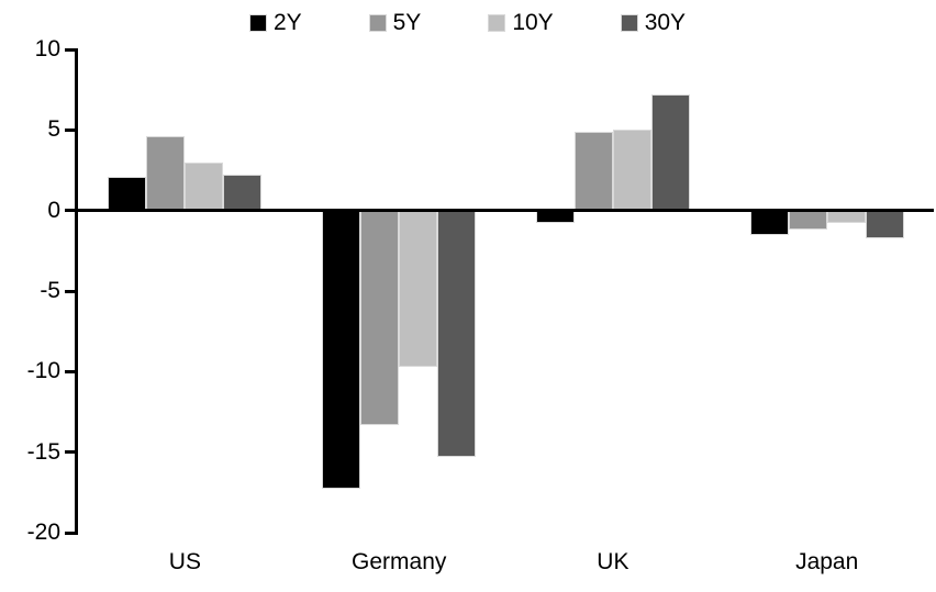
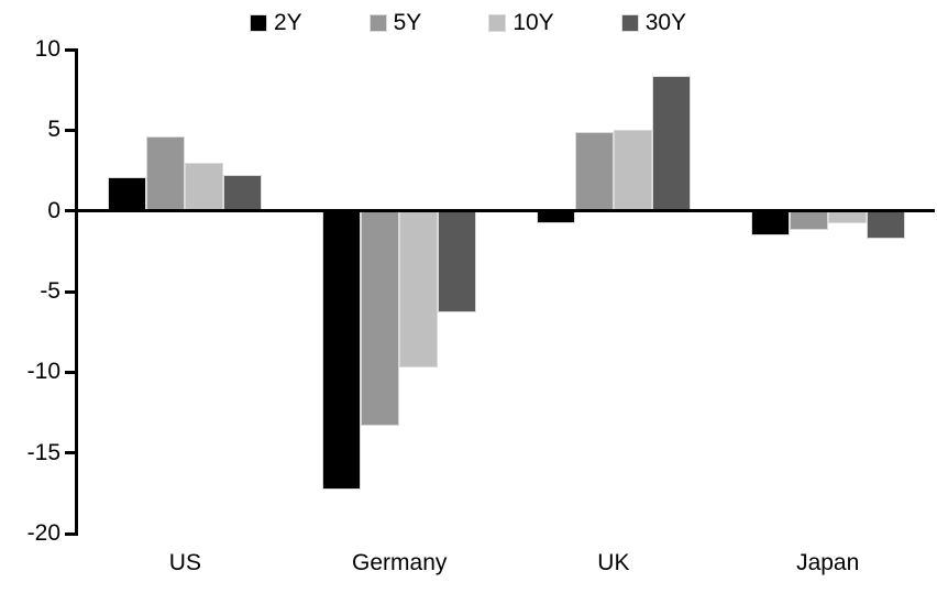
30Y/Germany: -15.3 -> -6.3
30Y/UK: 7.2 -> 8.4
